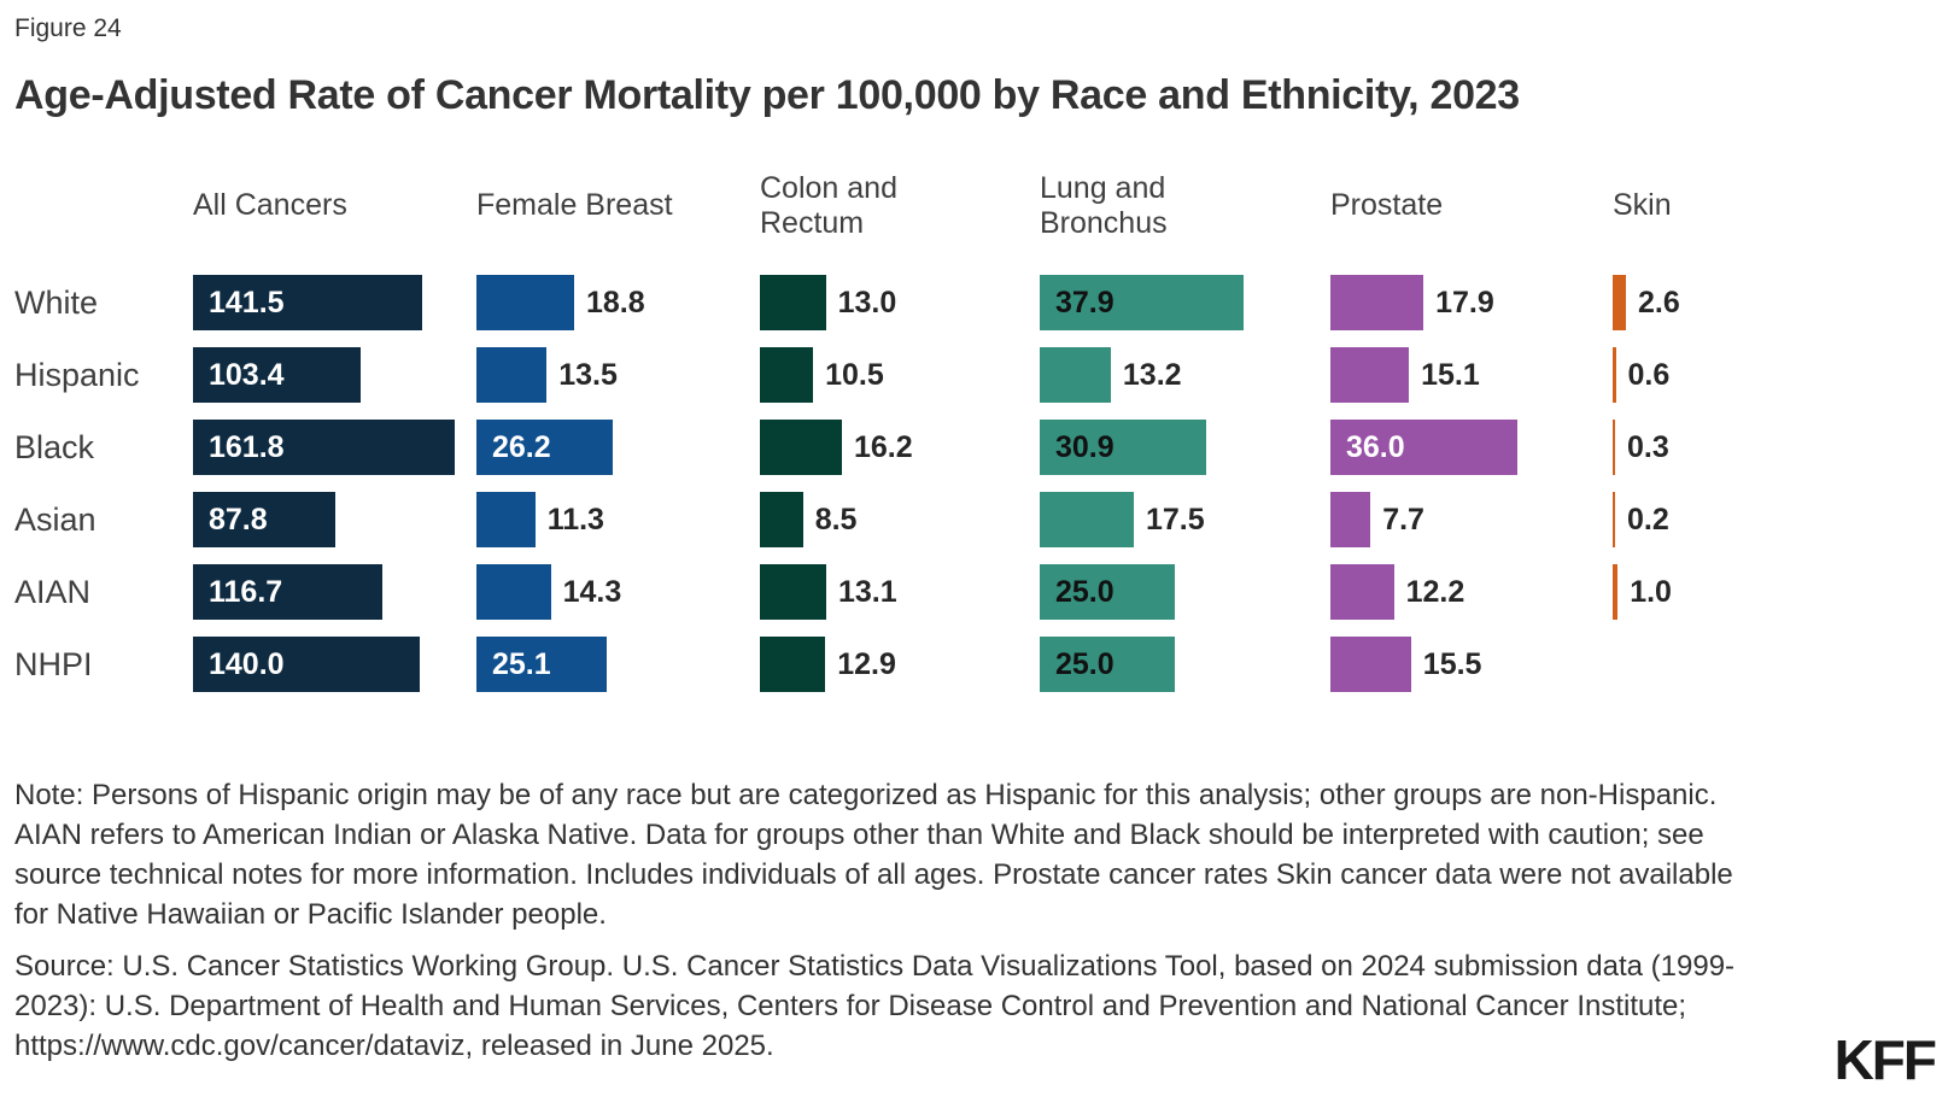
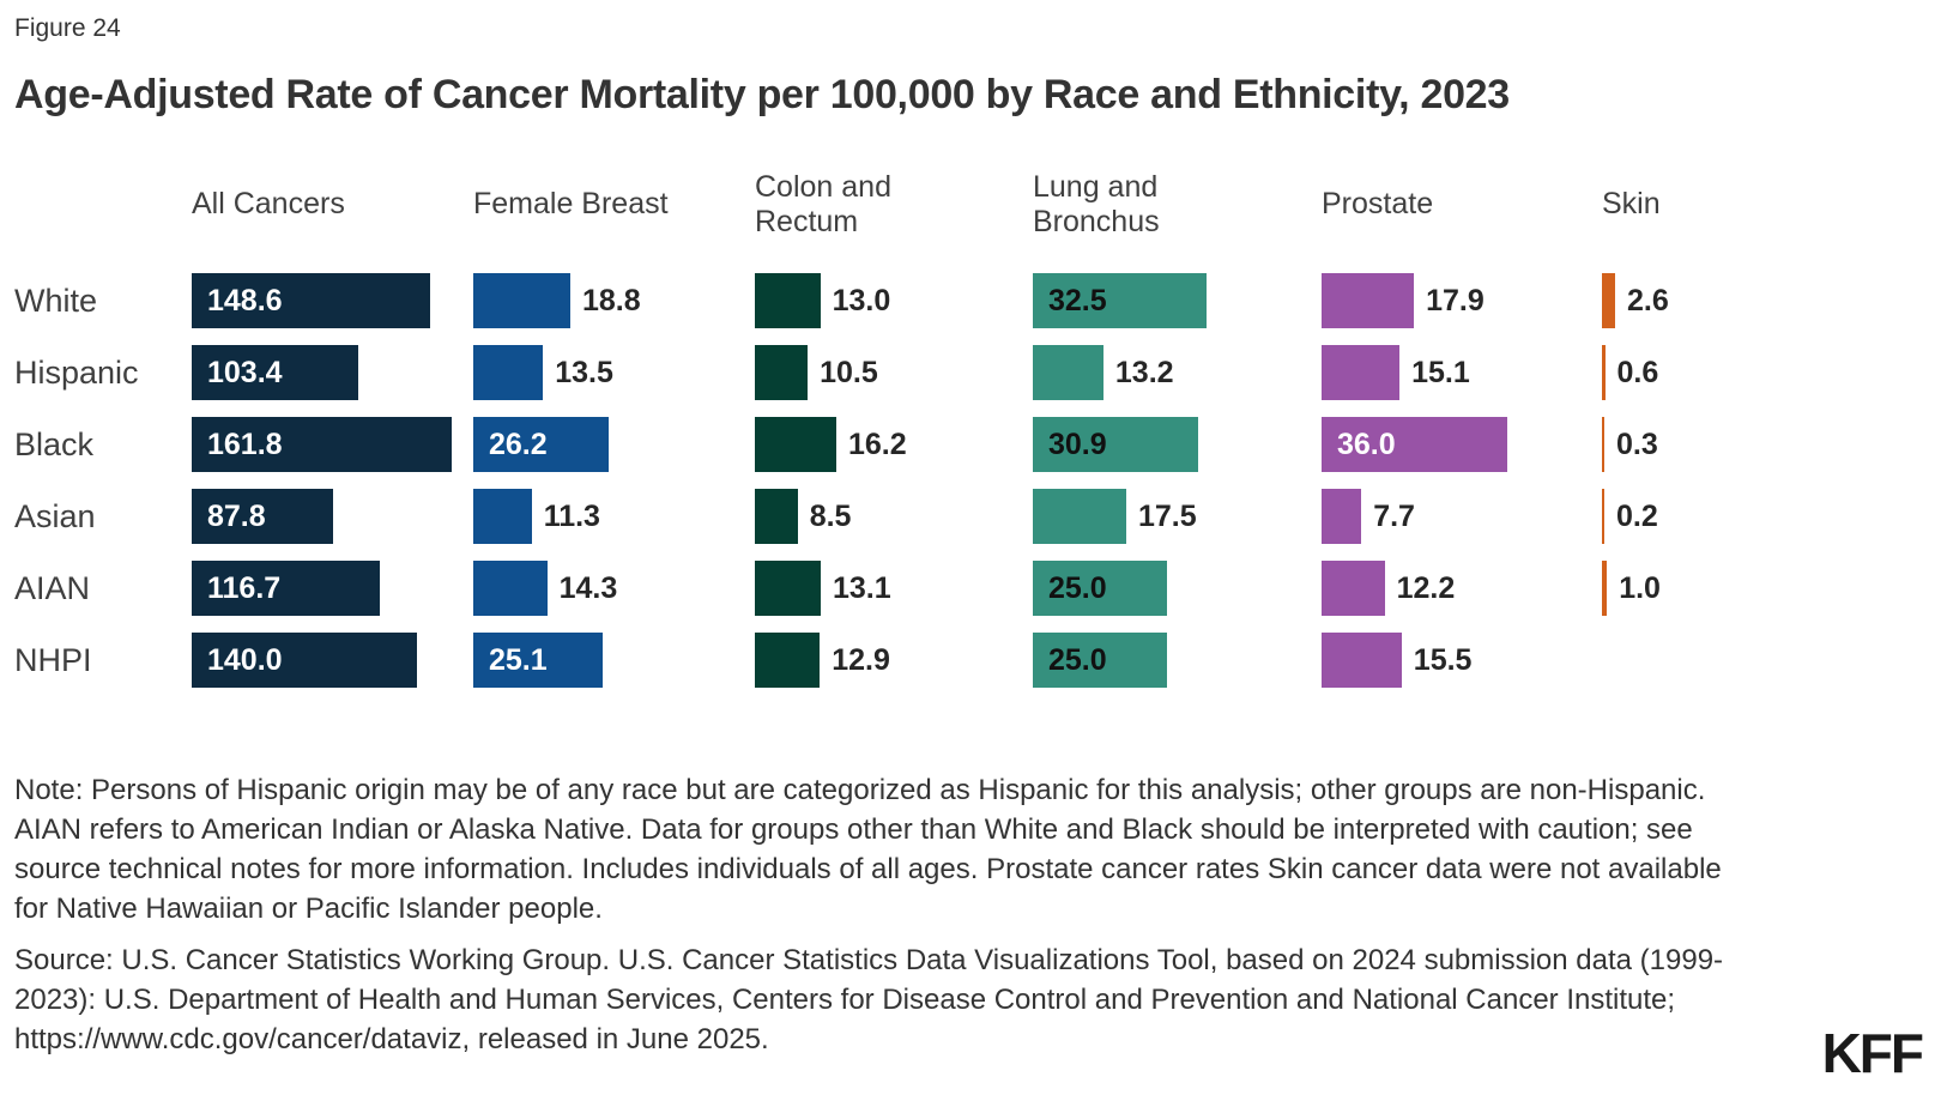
All Cancers/White: 141.5 -> 148.6
Lung and Bronchus/White: 37.9 -> 32.5
